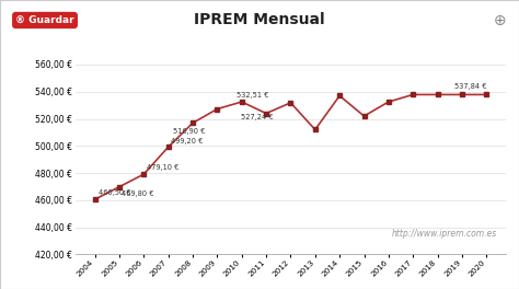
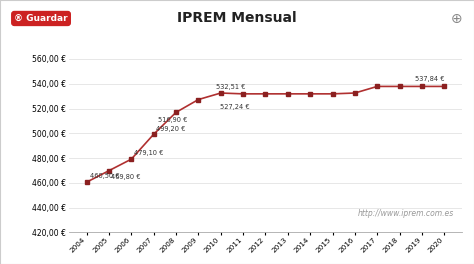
2011: 524 € -> 532 €
2013: 512 € -> 532 €
2014: 537 € -> 532 €
2015: 522 € -> 532 €
